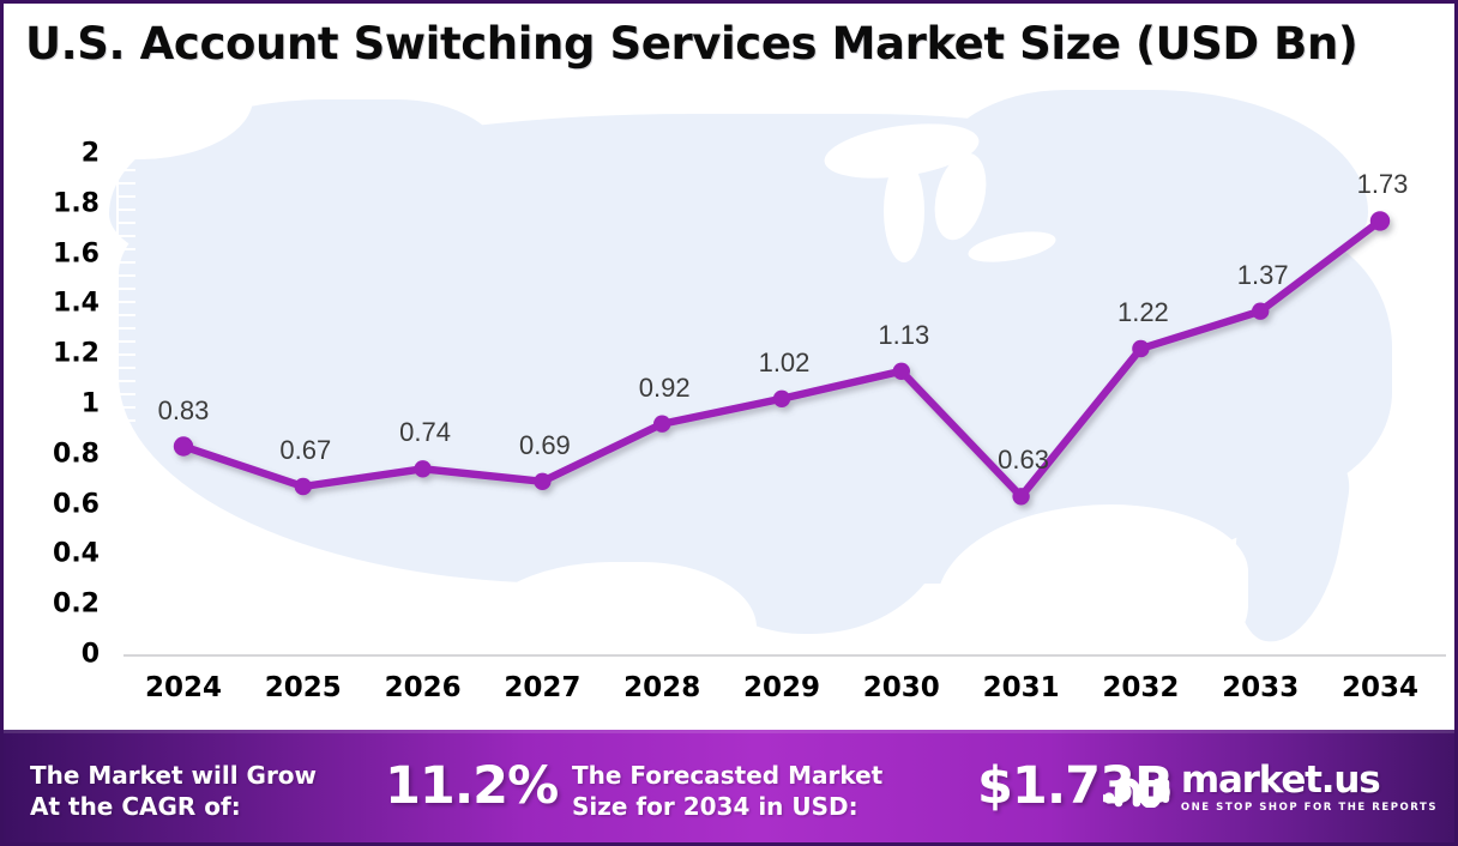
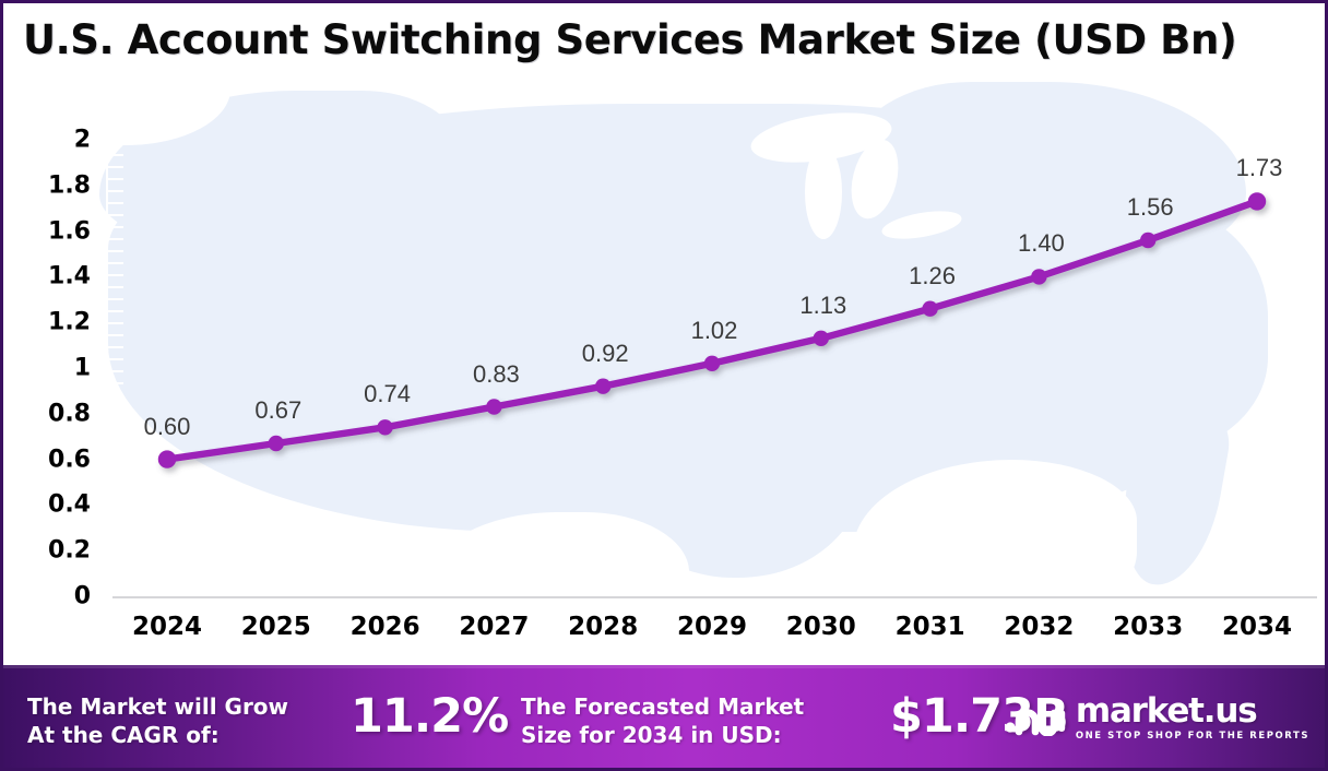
2024: 0.83 -> 0.60
2027: 0.69 -> 0.83
2031: 0.63 -> 1.26
2032: 1.22 -> 1.40
2033: 1.37 -> 1.56
